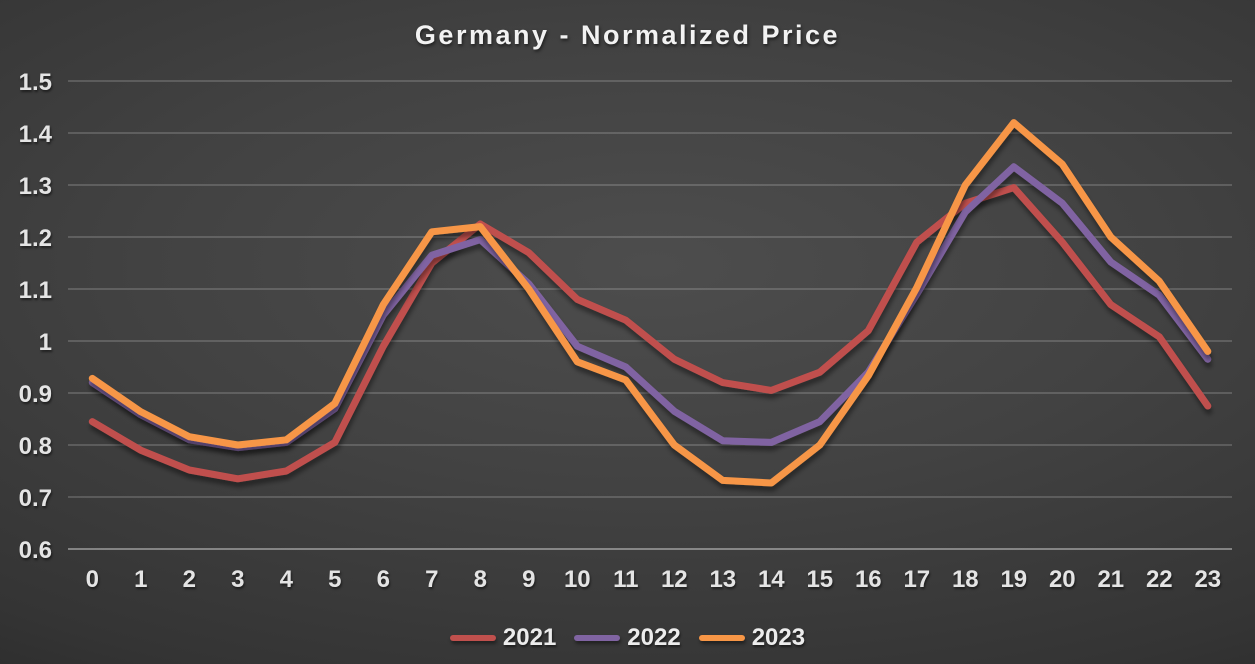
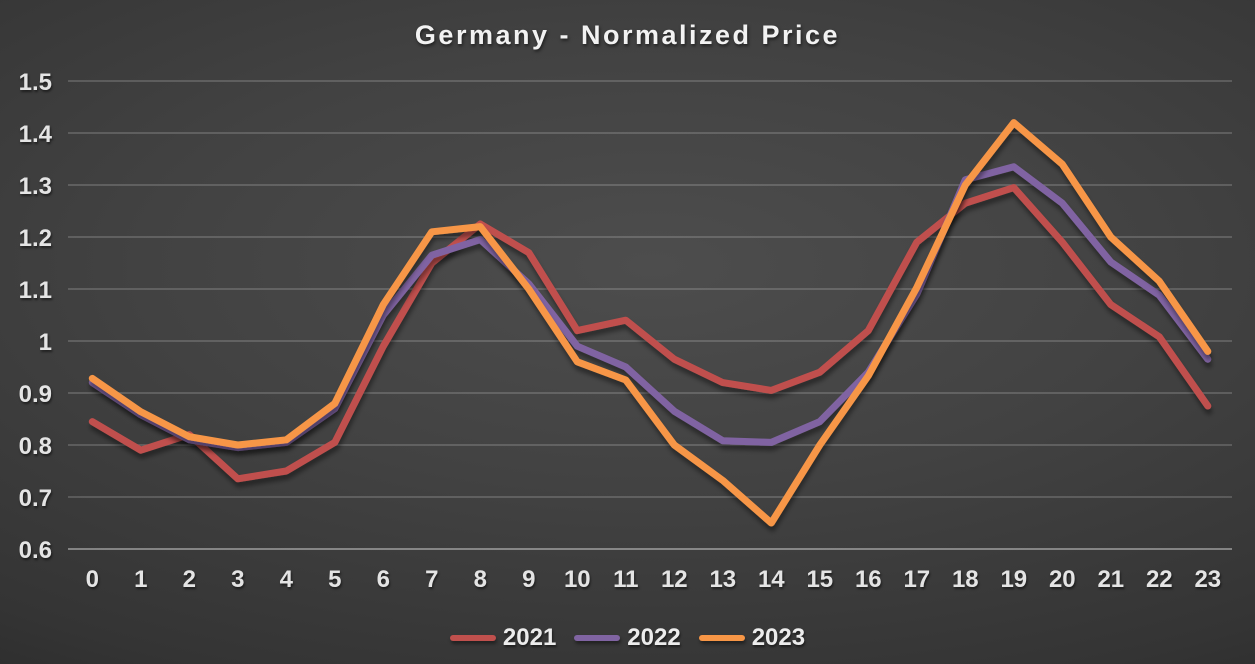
2021/2: 0.75 -> 0.82
2021/10: 1.08 -> 1.02
2023/14: 0.73 -> 0.65
2022/18: 1.25 -> 1.31
